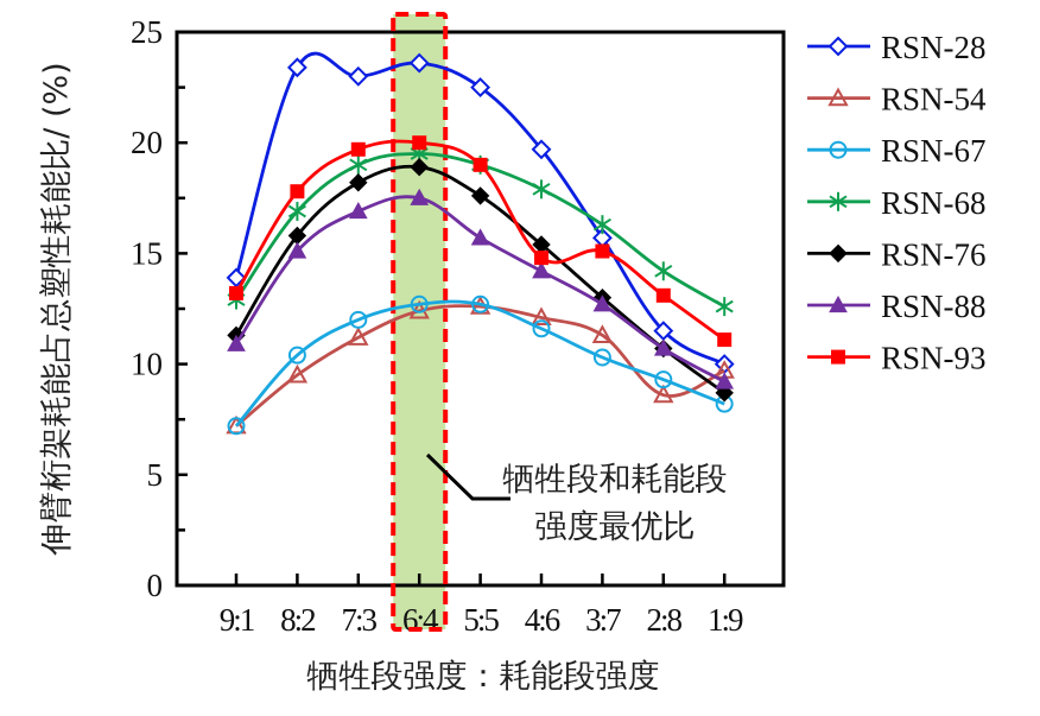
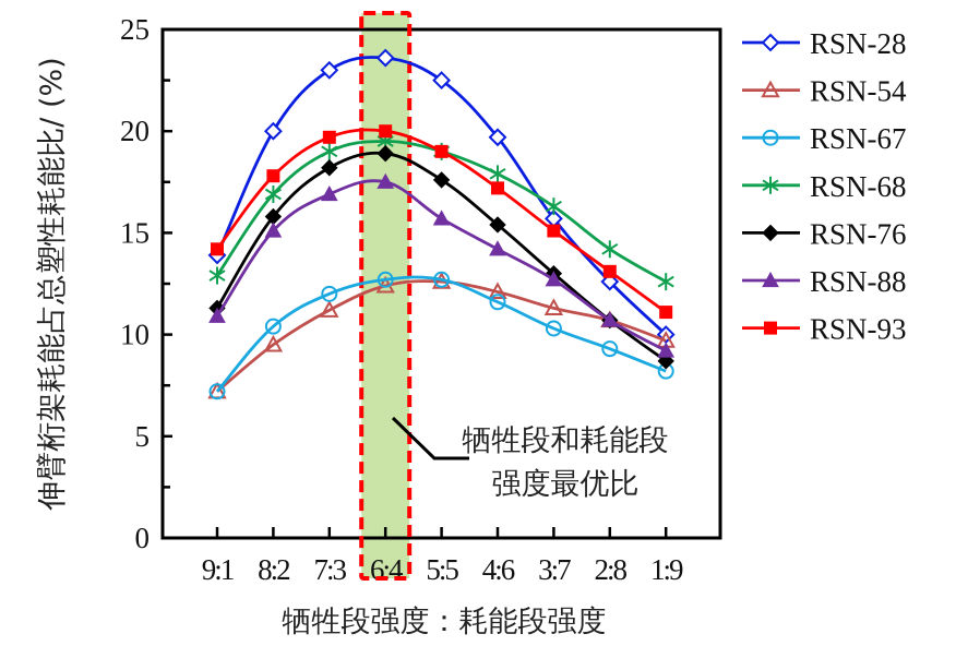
RSN-93/9:1: 13.2 -> 14.2
RSN-28/8:2: 23.4 -> 20.0
RSN-93/4:6: 14.8 -> 17.2
RSN-28/2:8: 11.5 -> 12.6
RSN-54/2:8: 8.6 -> 10.7
